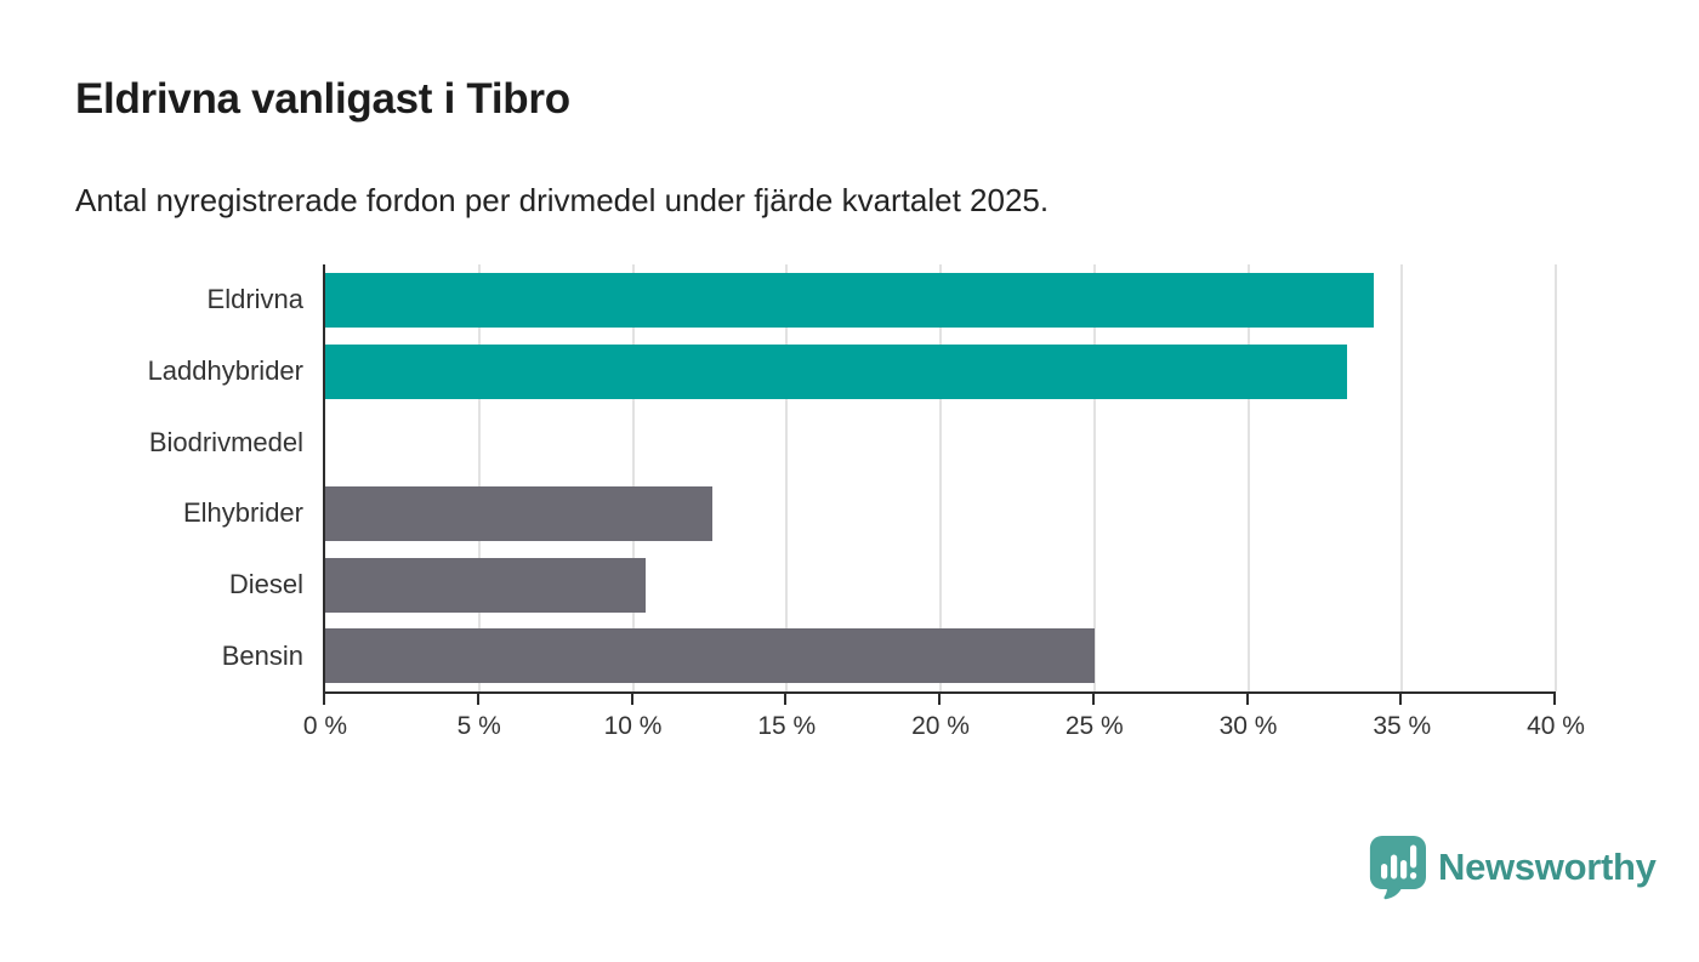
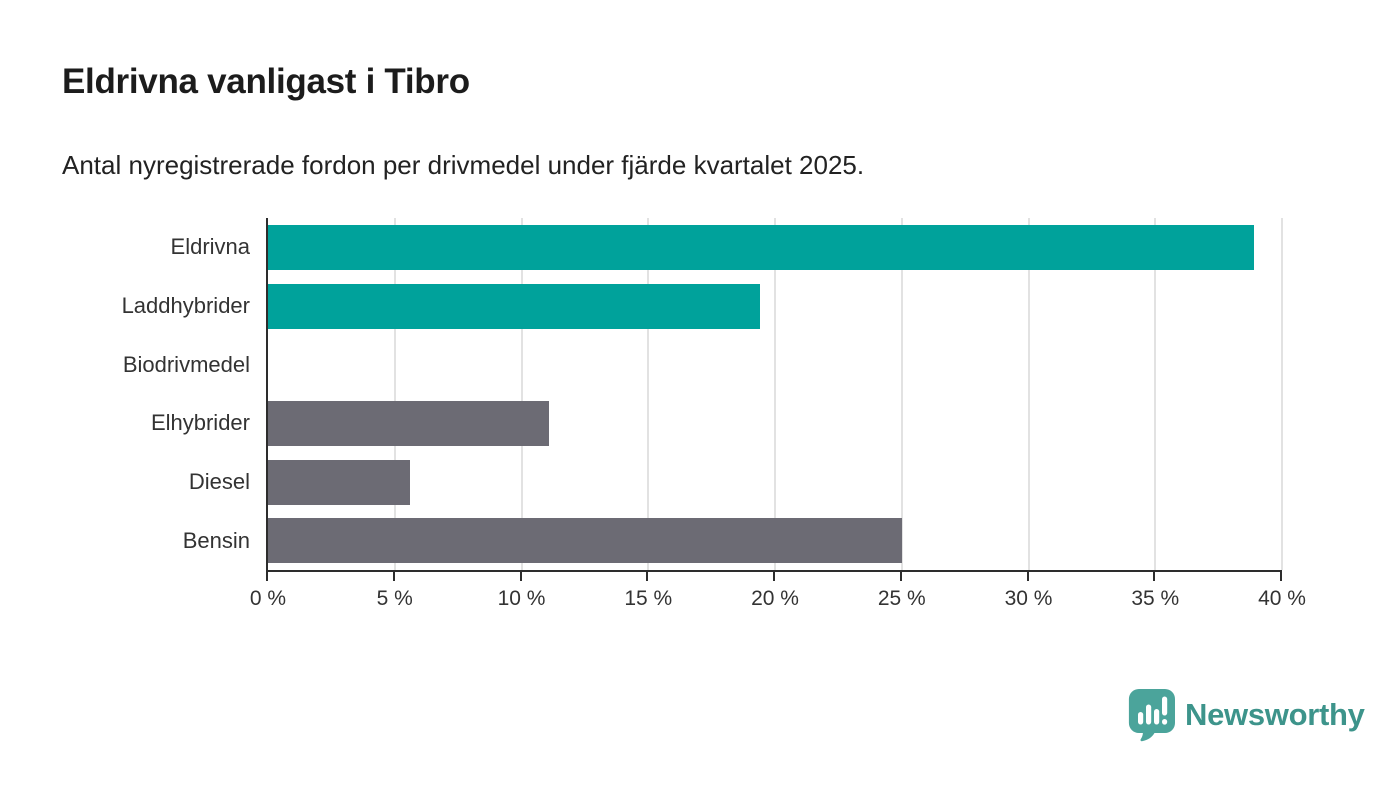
Eldrivna: 34.1% -> 38.9%
Laddhybrider: 33.2% -> 19.4%
Elhybrider: 12.6% -> 11.1%
Diesel: 10.4% -> 5.6%
